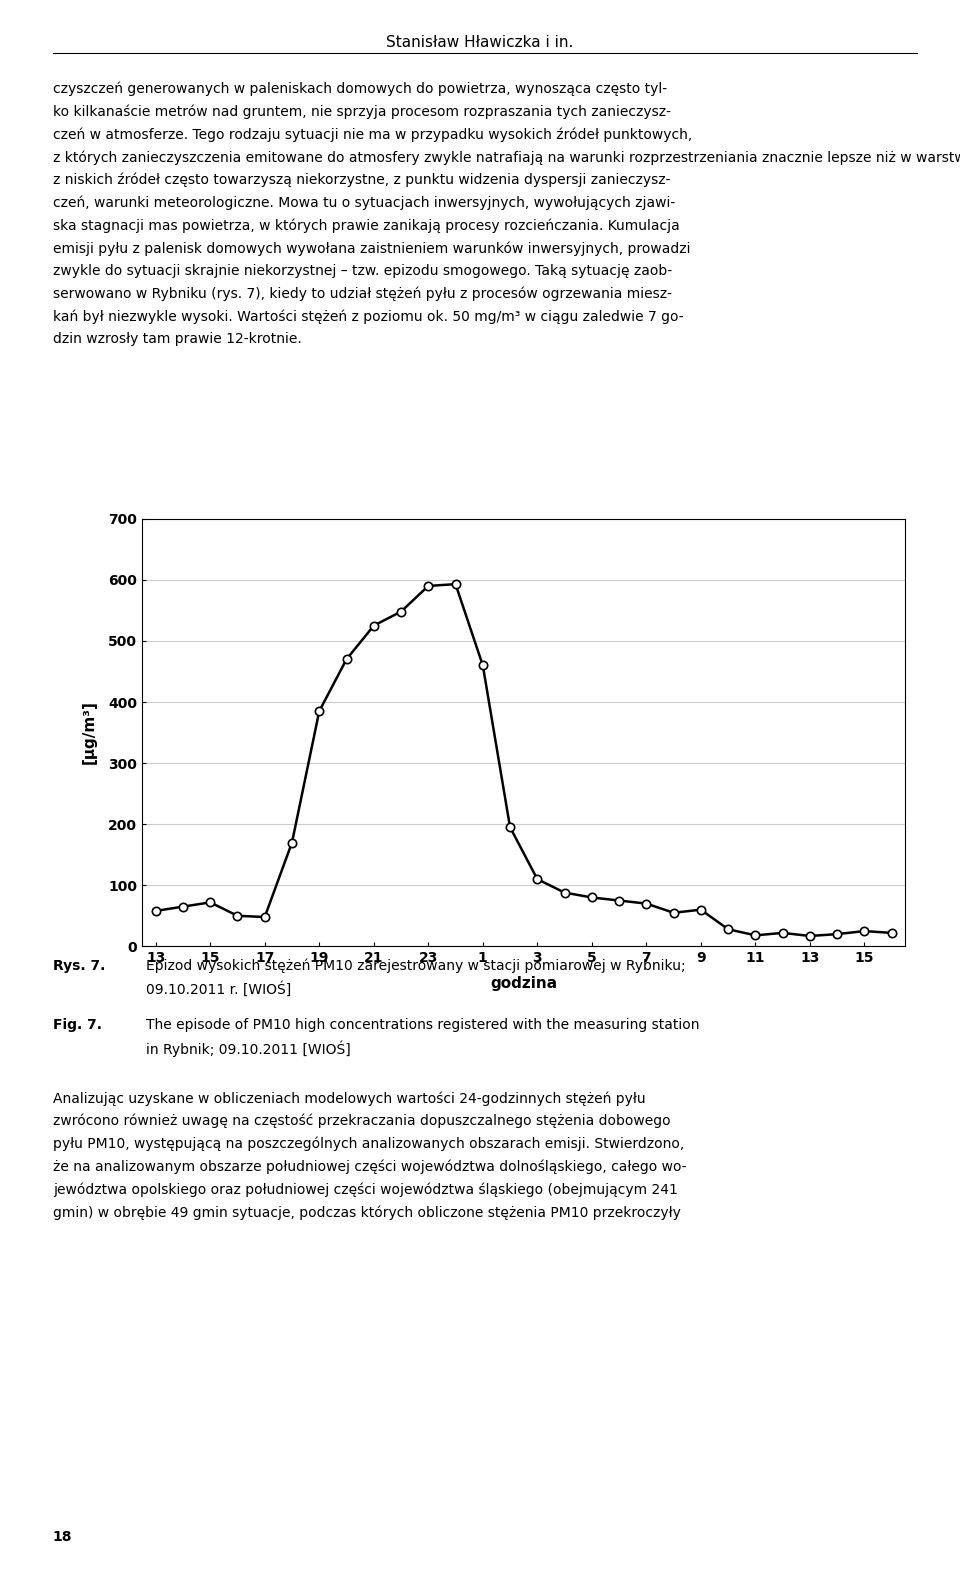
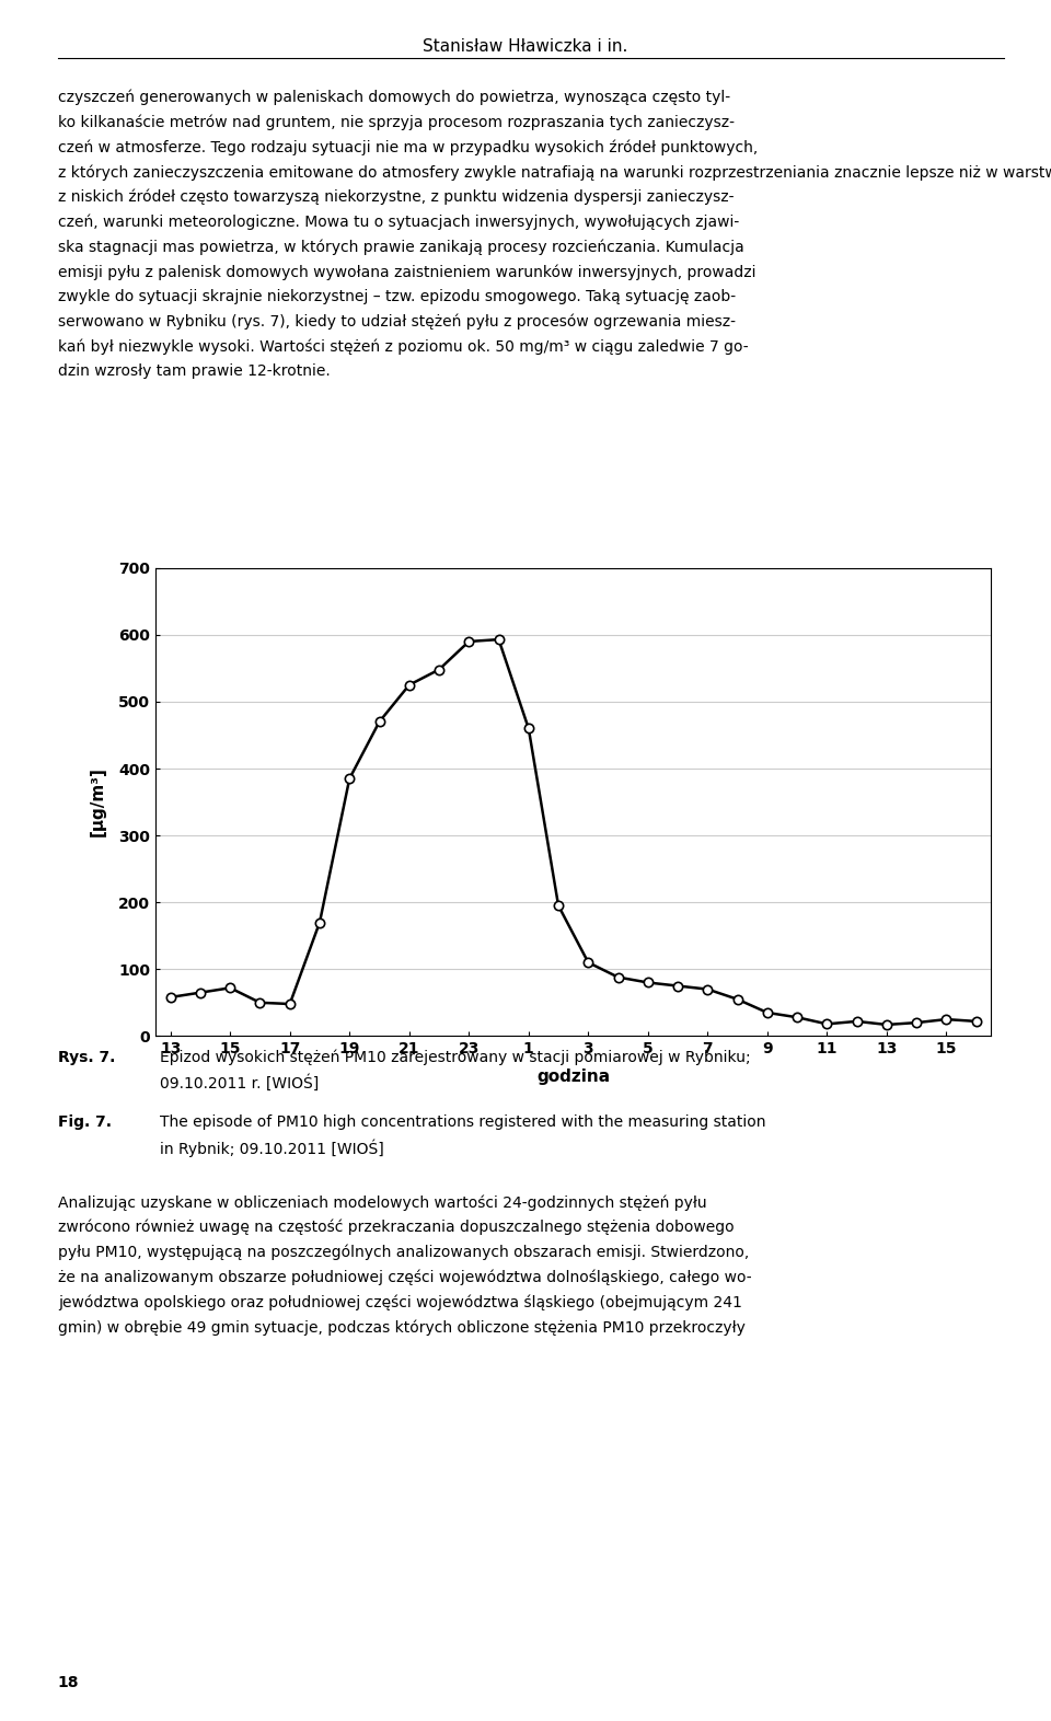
9: 60 -> 35
